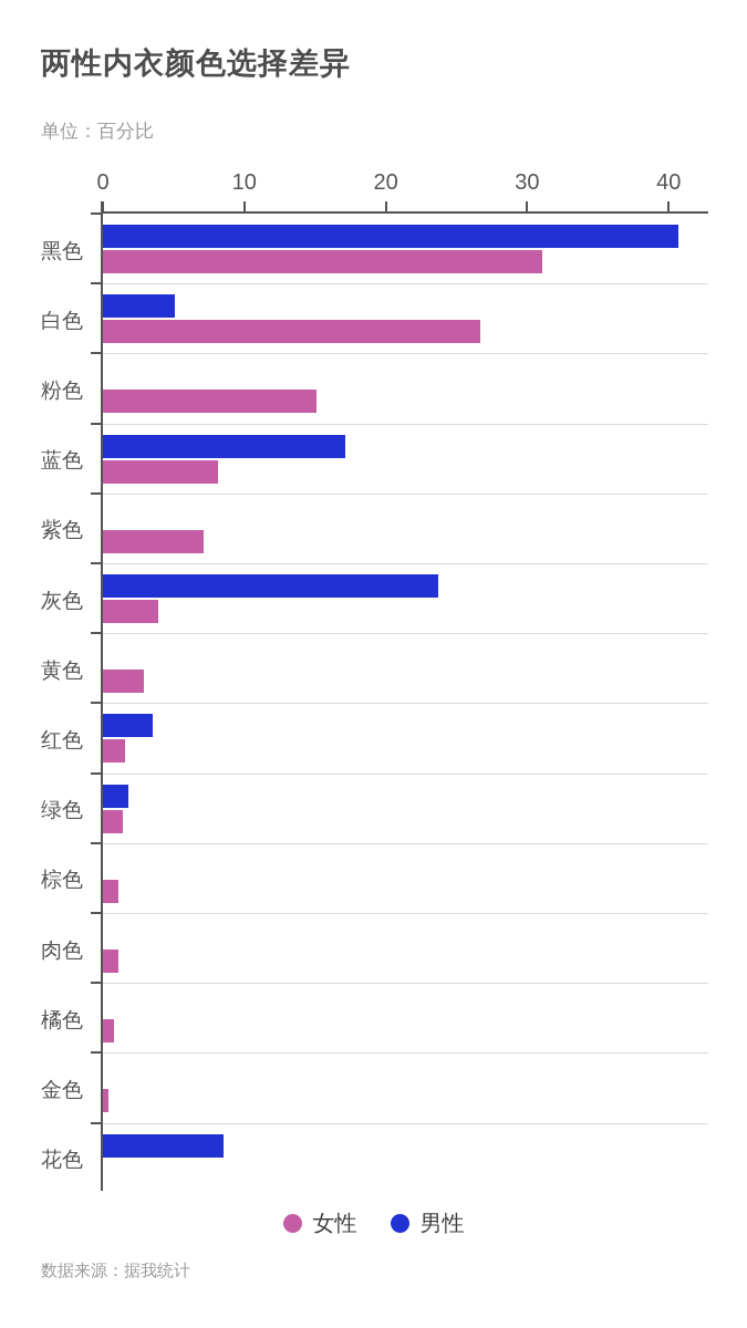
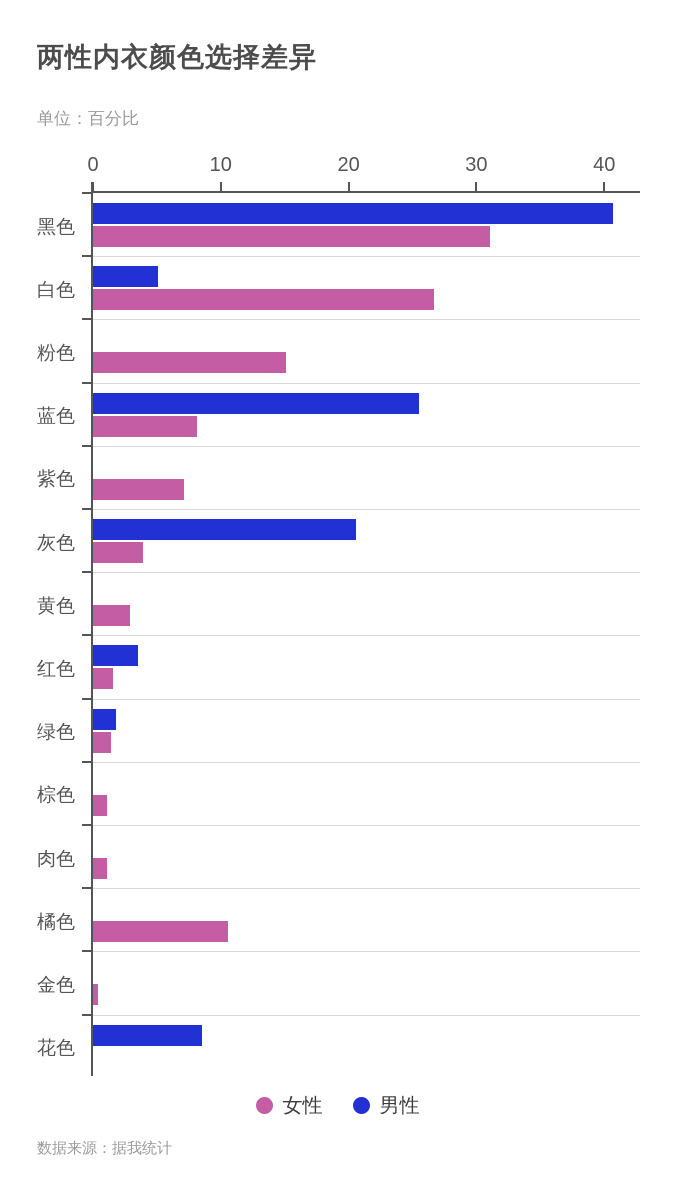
男性/蓝色: 17.1 -> 25.5
男性/灰色: 23.7 -> 20.6
女性/橘色: 0.8 -> 10.6
